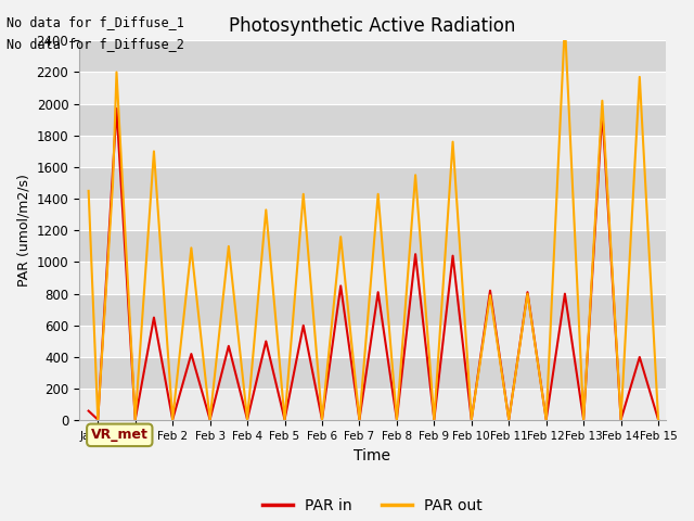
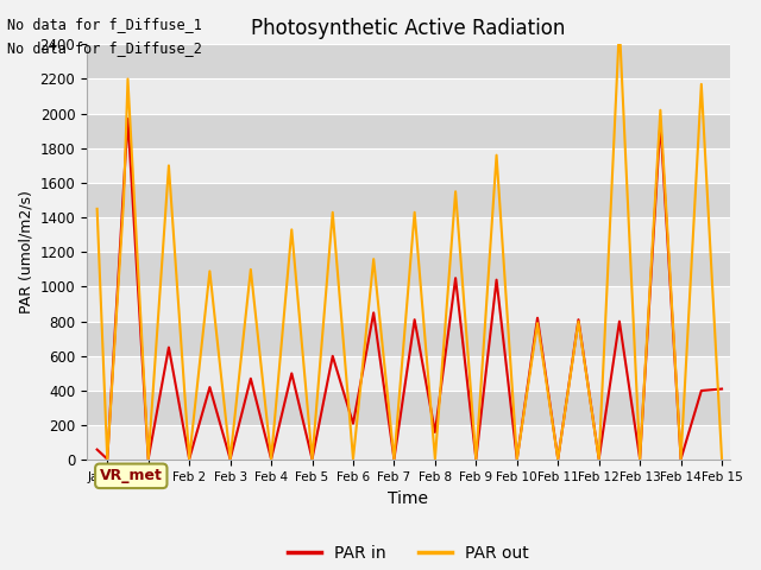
PAR in/Feb 6: 0 -> 210
PAR in/Feb 8: 0 -> 160
PAR in/Feb 15: 0 -> 410
